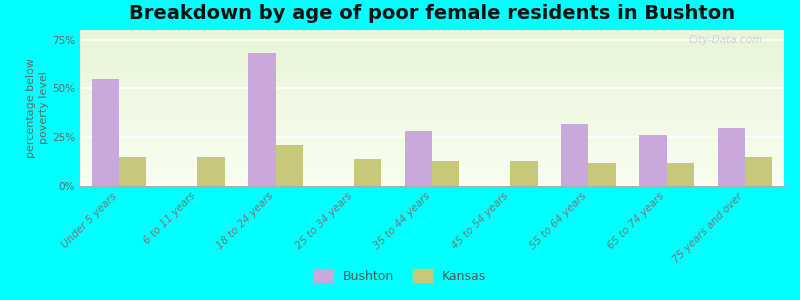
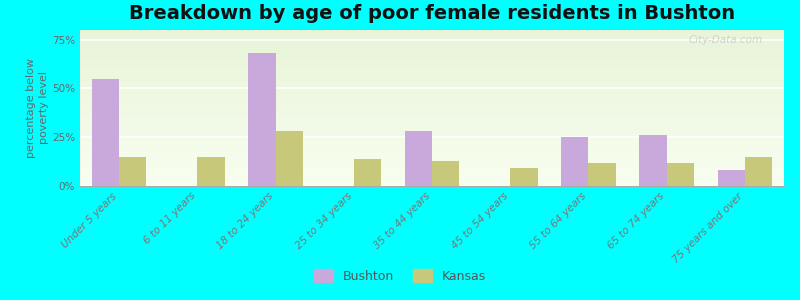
Kansas/18 to 24 years: 21% -> 28%
Kansas/45 to 54 years: 13% -> 9%
Bushton/55 to 64 years: 32% -> 25%
Bushton/75 years and over: 30% -> 8%
